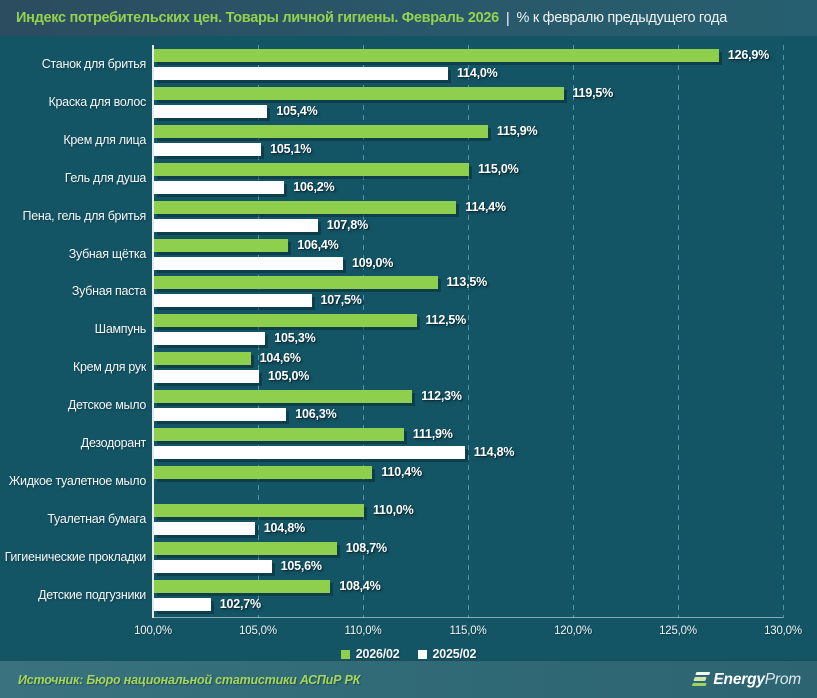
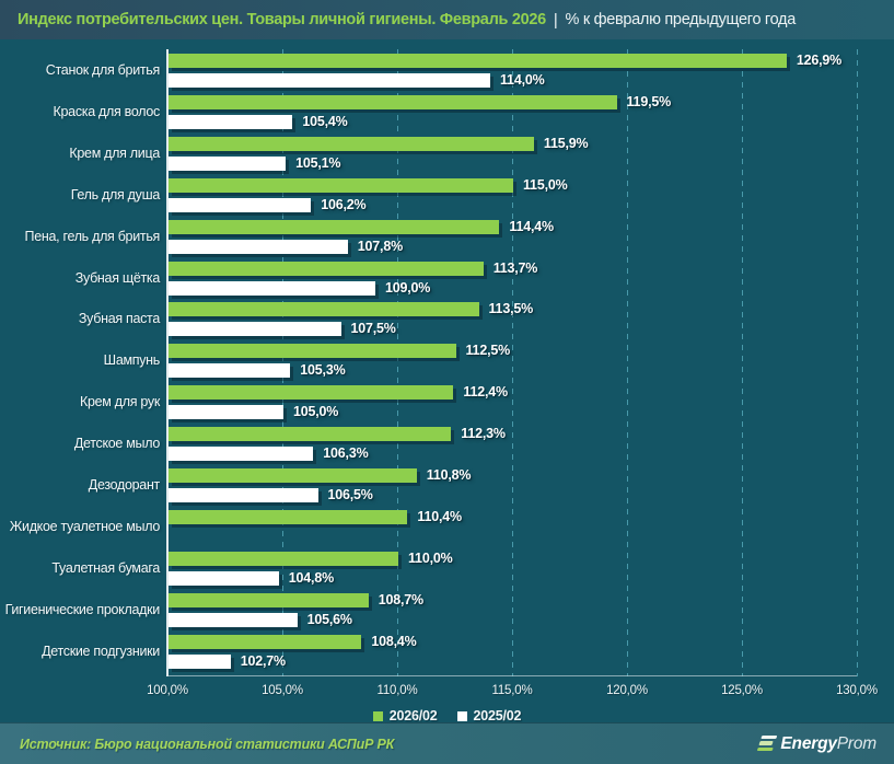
2026/02/Зубная щётка: 106,4% -> 113,7%
2026/02/Крем для рук: 104,6% -> 112,4%
2026/02/Дезодорант: 111,9% -> 110,8%
2025/02/Дезодорант: 114,8% -> 106,5%
